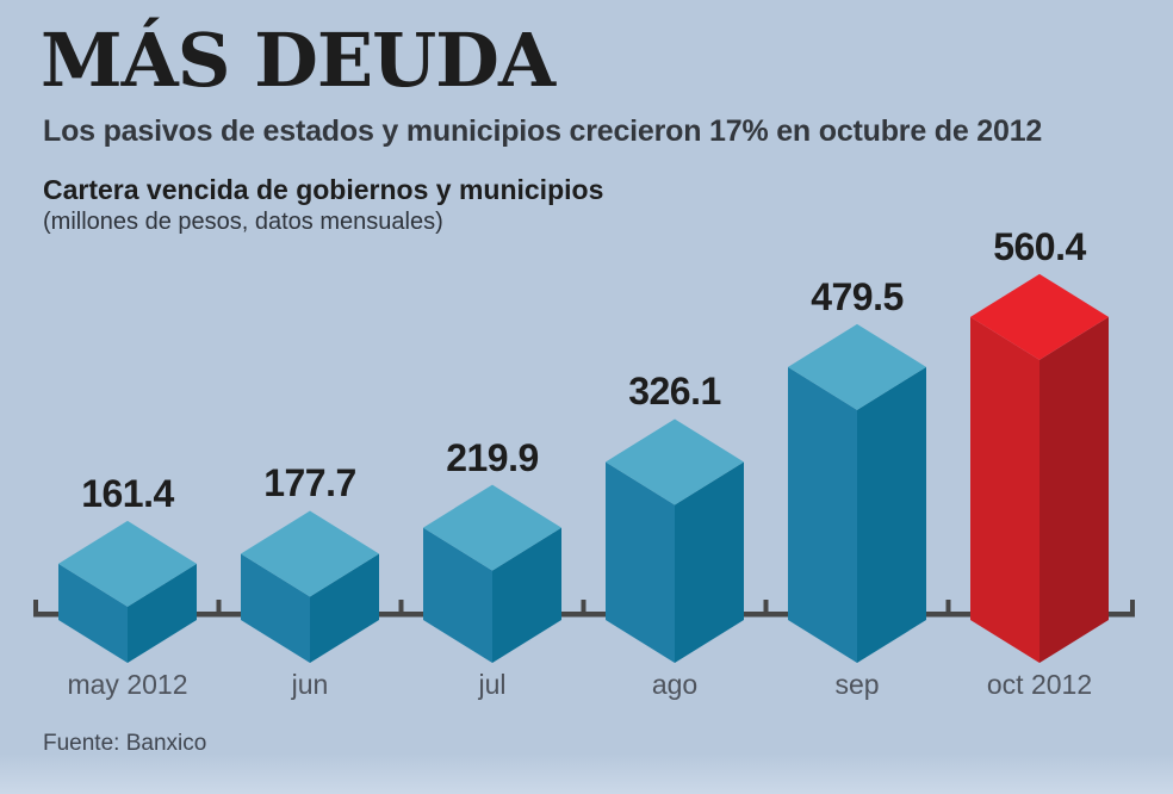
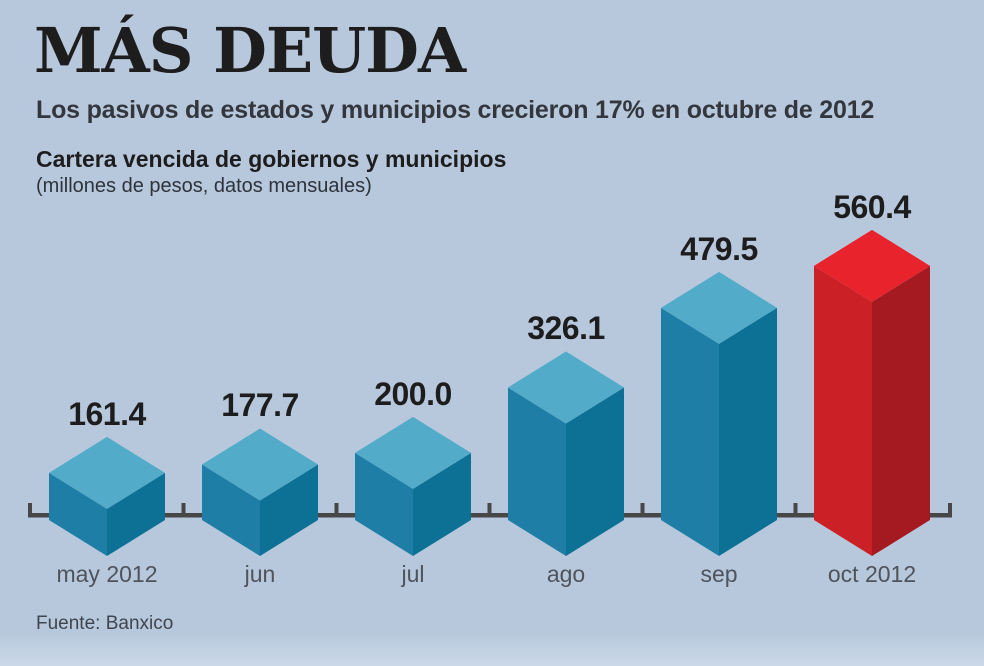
jul: 219.9 -> 200.0
